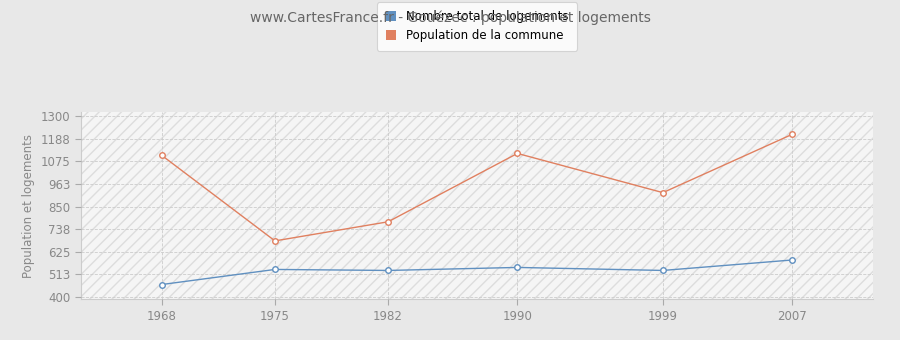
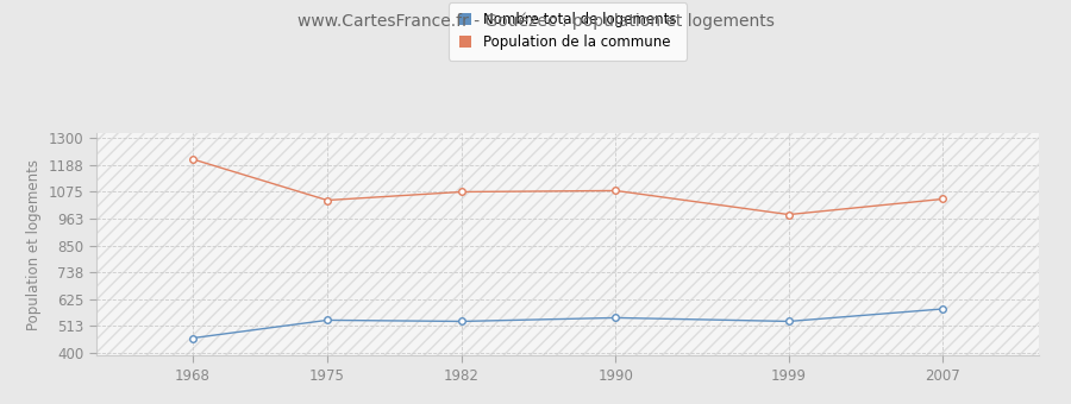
Population de la commune/1968: 1105 -> 1212
Population de la commune/1975: 680 -> 1040
Population de la commune/1982: 775 -> 1075
Population de la commune/1990: 1115 -> 1080
Population de la commune/1999: 920 -> 980
Population de la commune/2007: 1210 -> 1045
